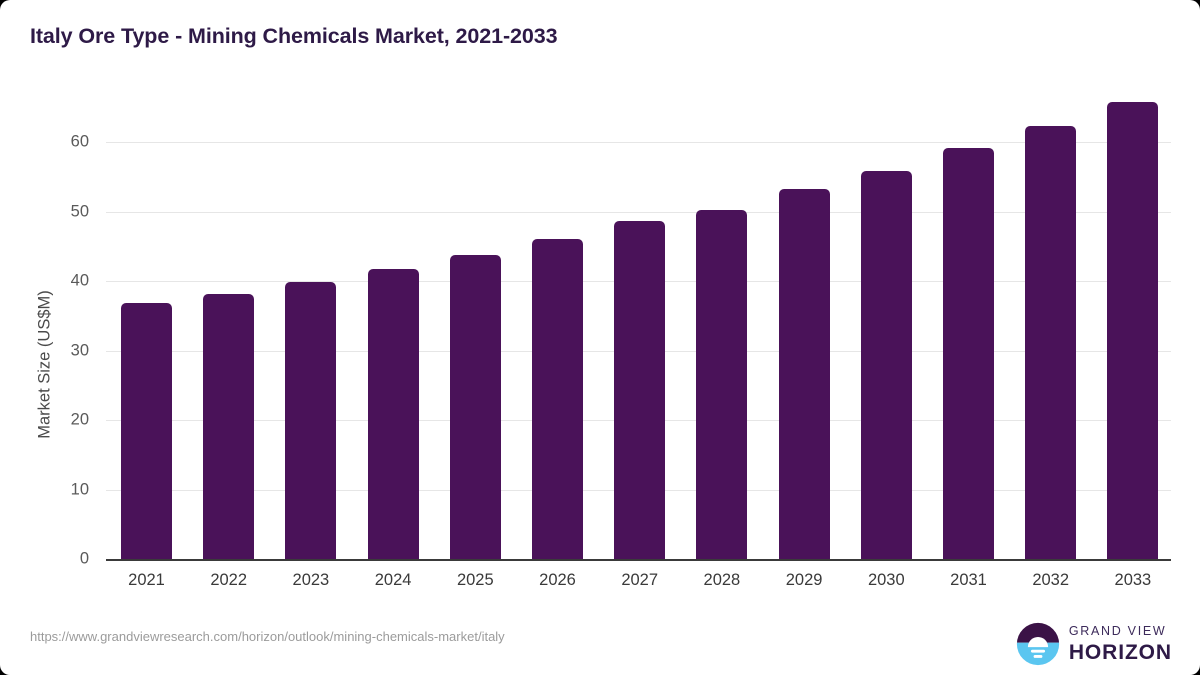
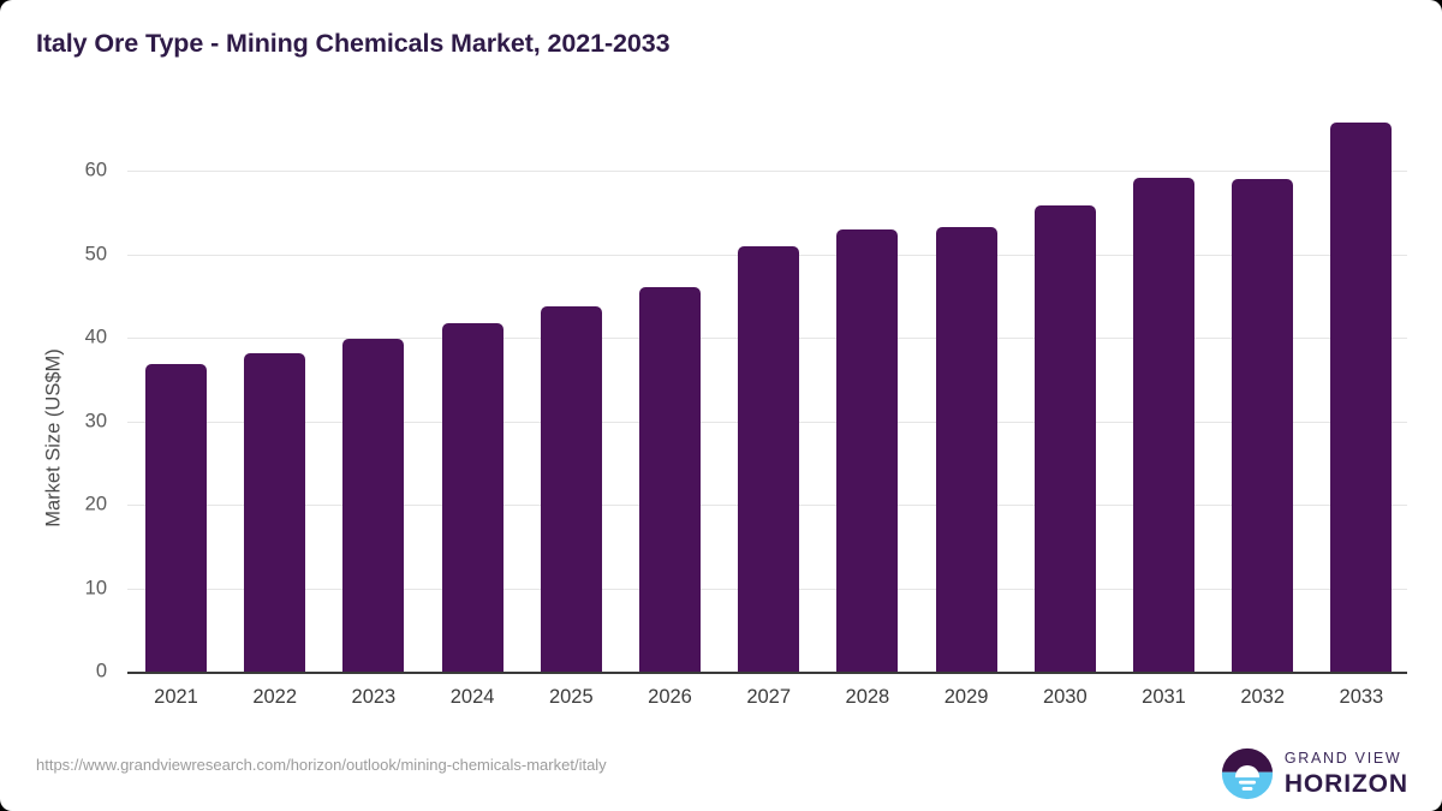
2027: 49 -> 51
2028: 50 -> 53
2032: 62 -> 59
